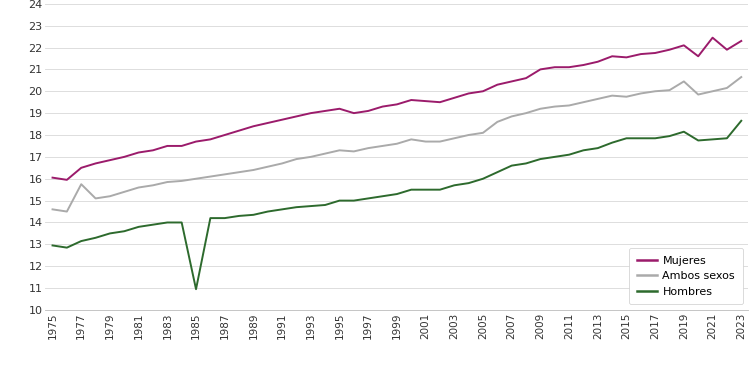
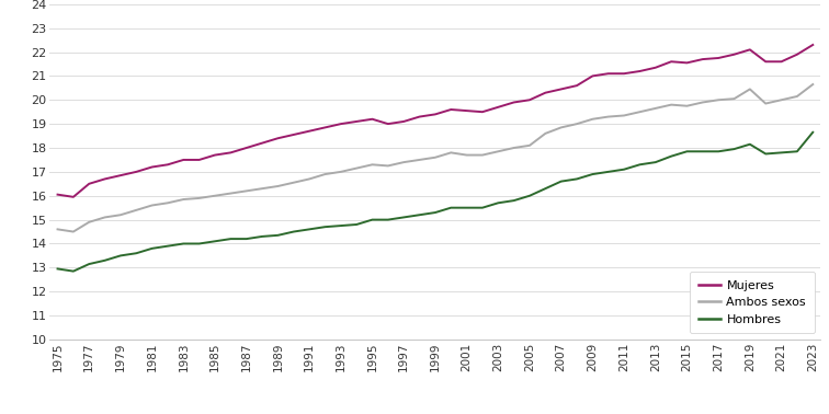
Ambos sexos/1977: 15.75 -> 14.90
Hombres/1985: 10.95 -> 14.10
Mujeres/2021: 22.45 -> 21.60
